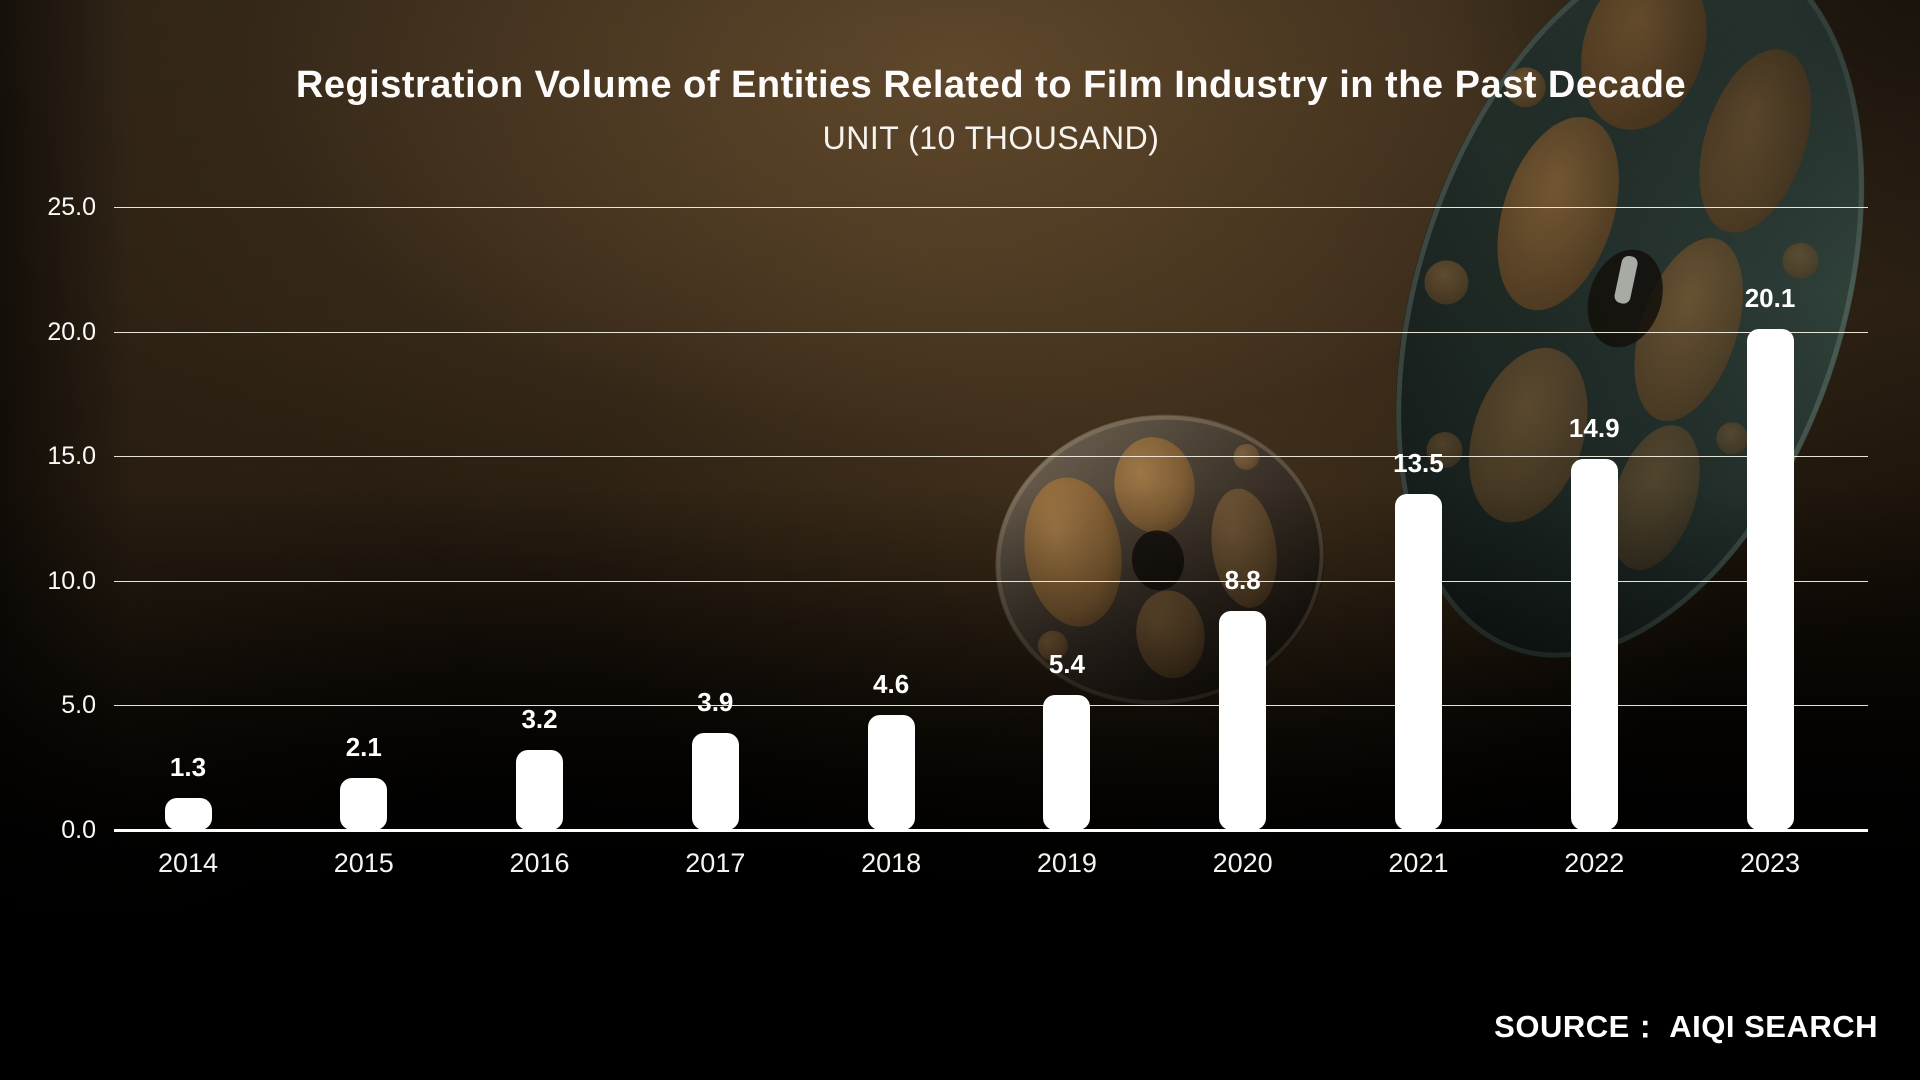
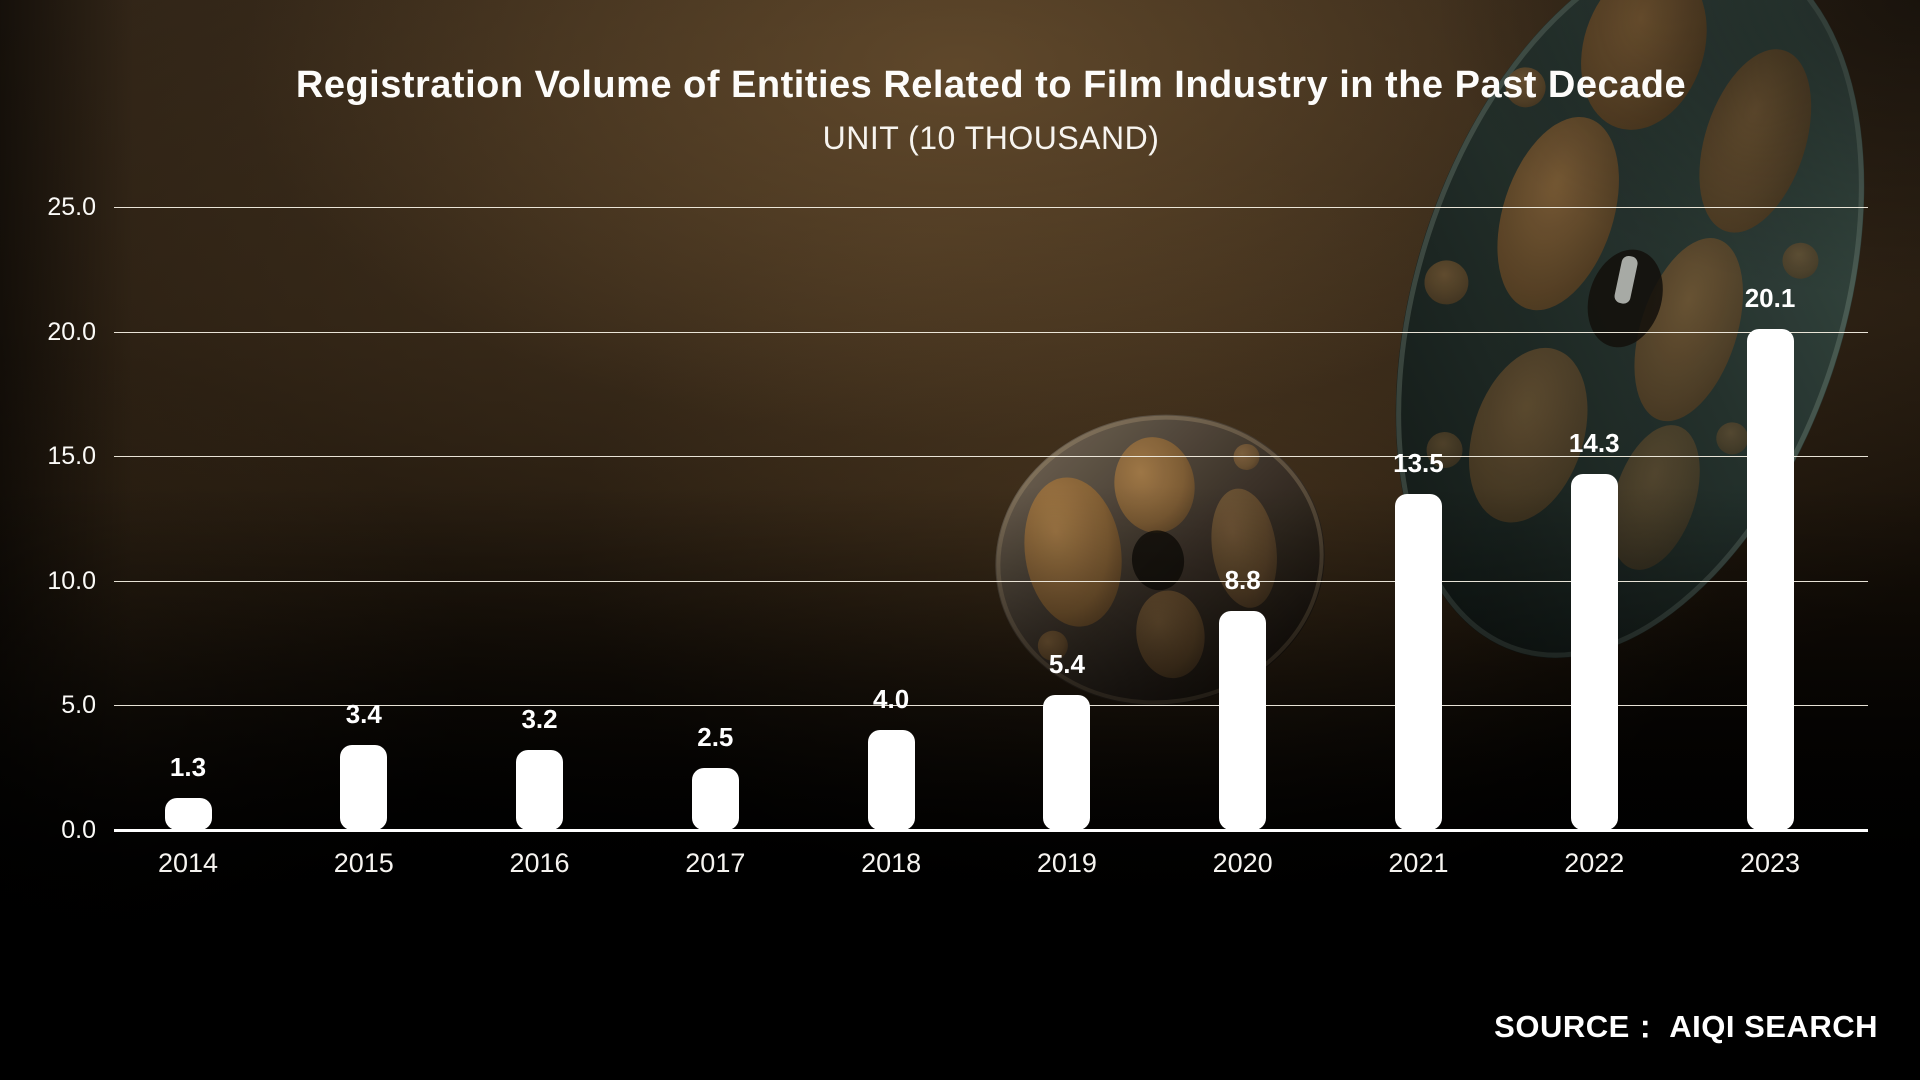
2015: 2.1 -> 3.4
2017: 3.9 -> 2.5
2018: 4.6 -> 4.0
2022: 14.9 -> 14.3
